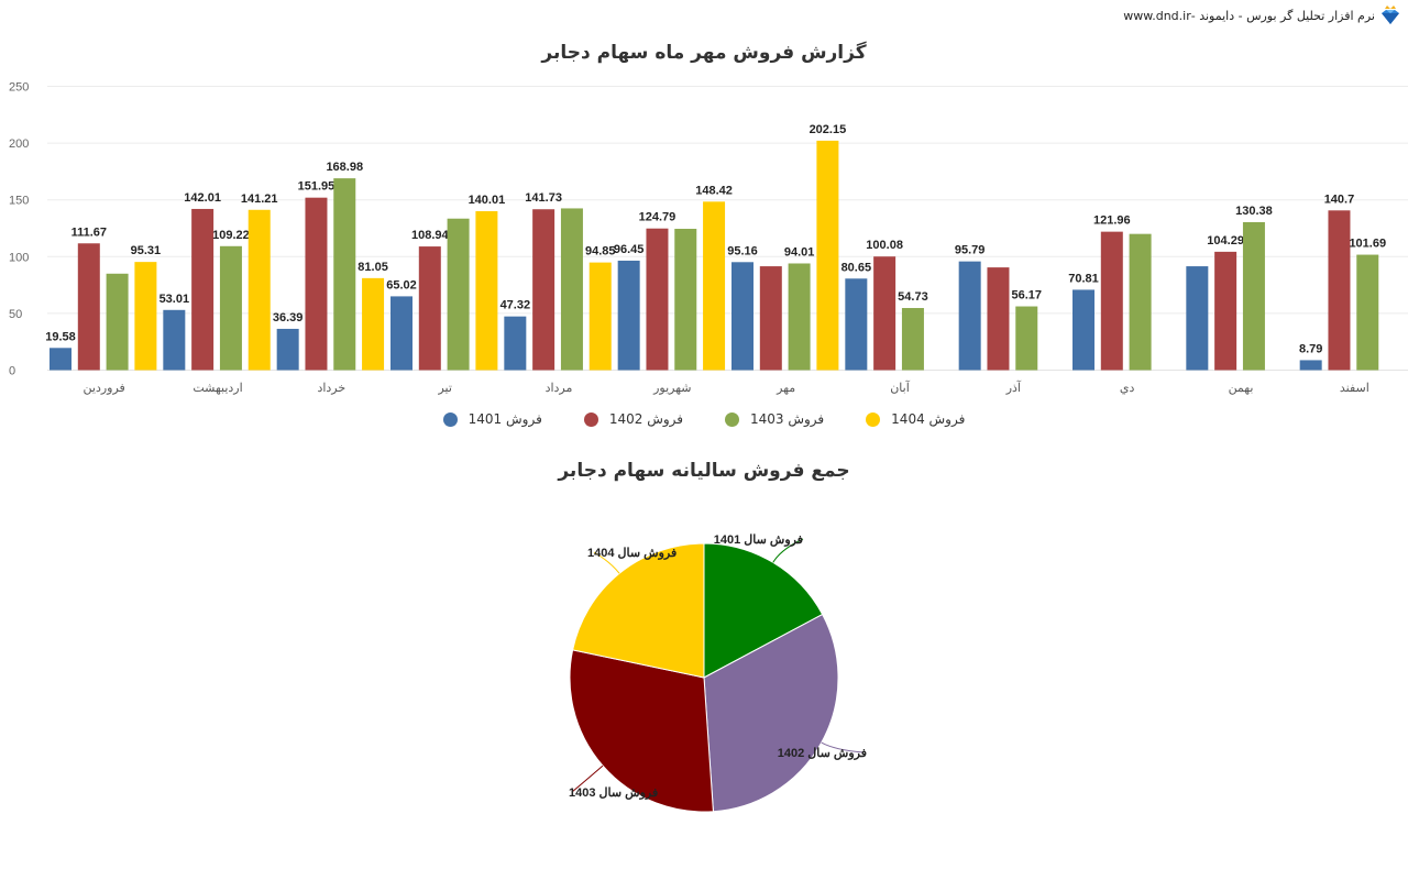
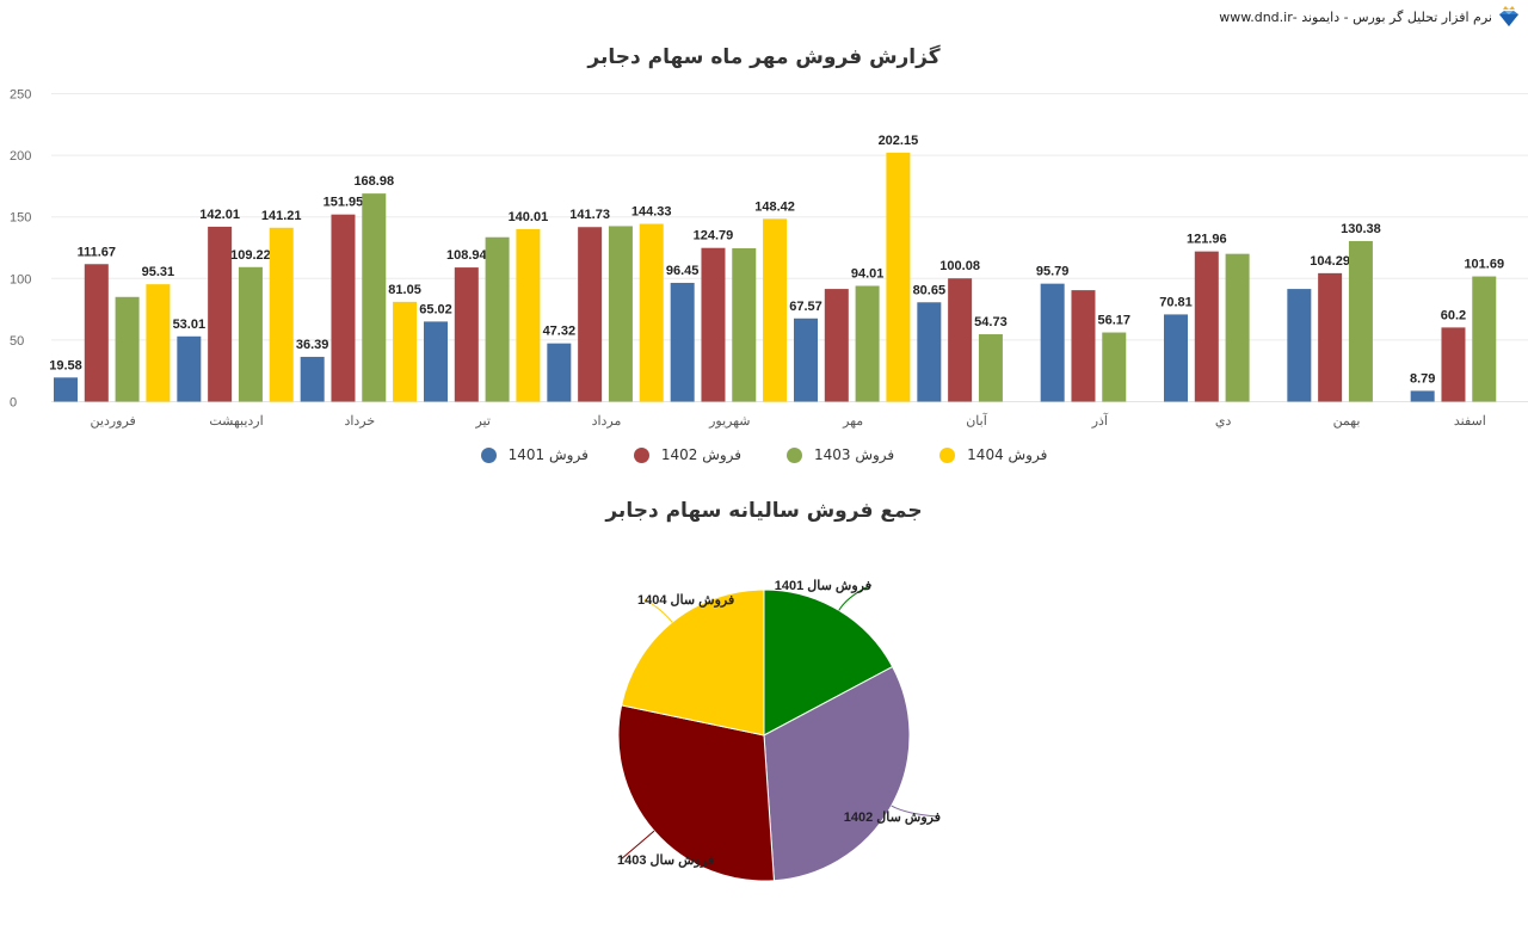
گزارش فروش مهر ماه سهام دجابر/فروش 1404/مرداد: 94.85 -> 144.33
گزارش فروش مهر ماه سهام دجابر/فروش 1401/مهر: 95.16 -> 67.57
گزارش فروش مهر ماه سهام دجابر/فروش 1402/اسفند: 140.7 -> 60.2
